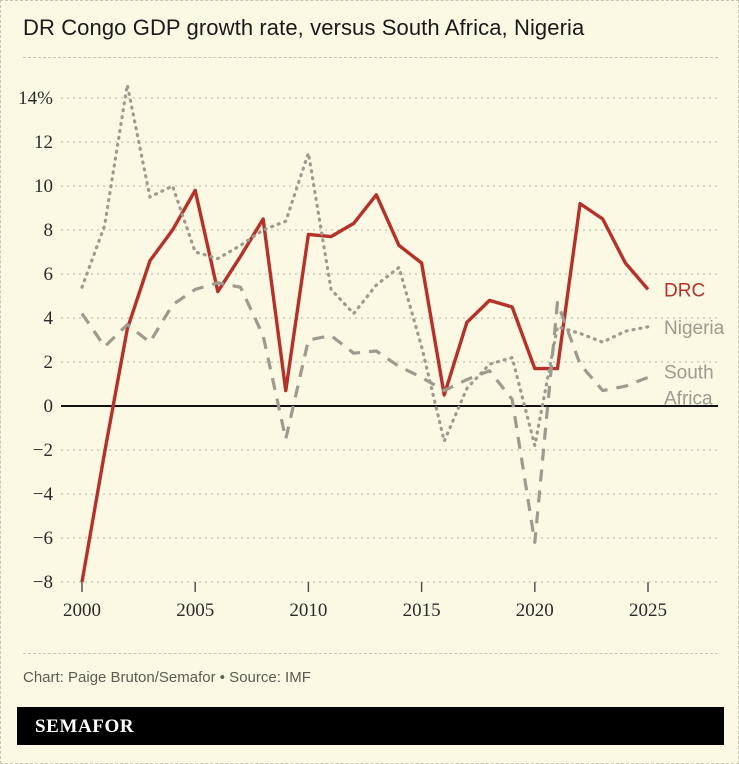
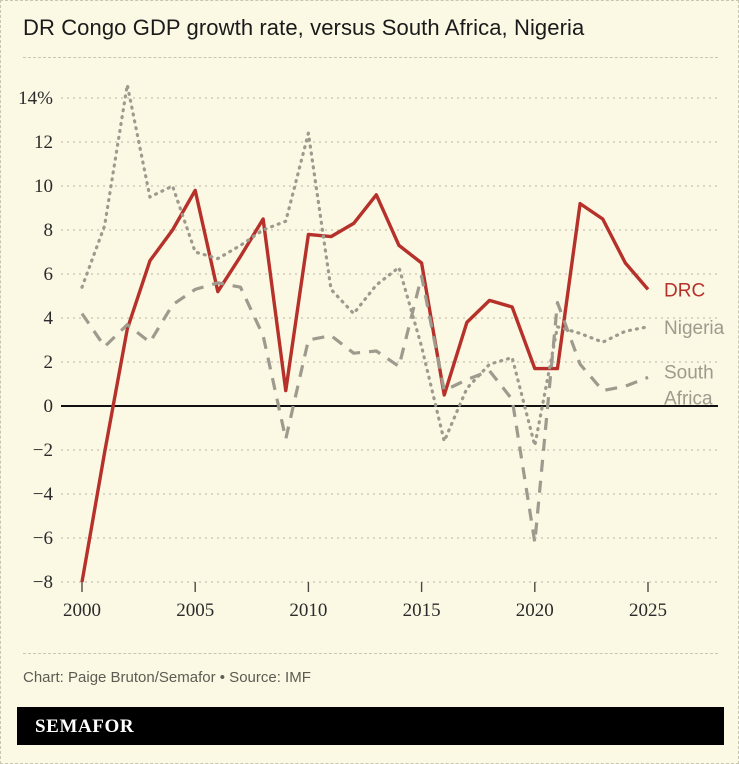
Nigeria/2010: 11.5% -> 12.4%
South Africa/2015: 1.3% -> 5.9%
